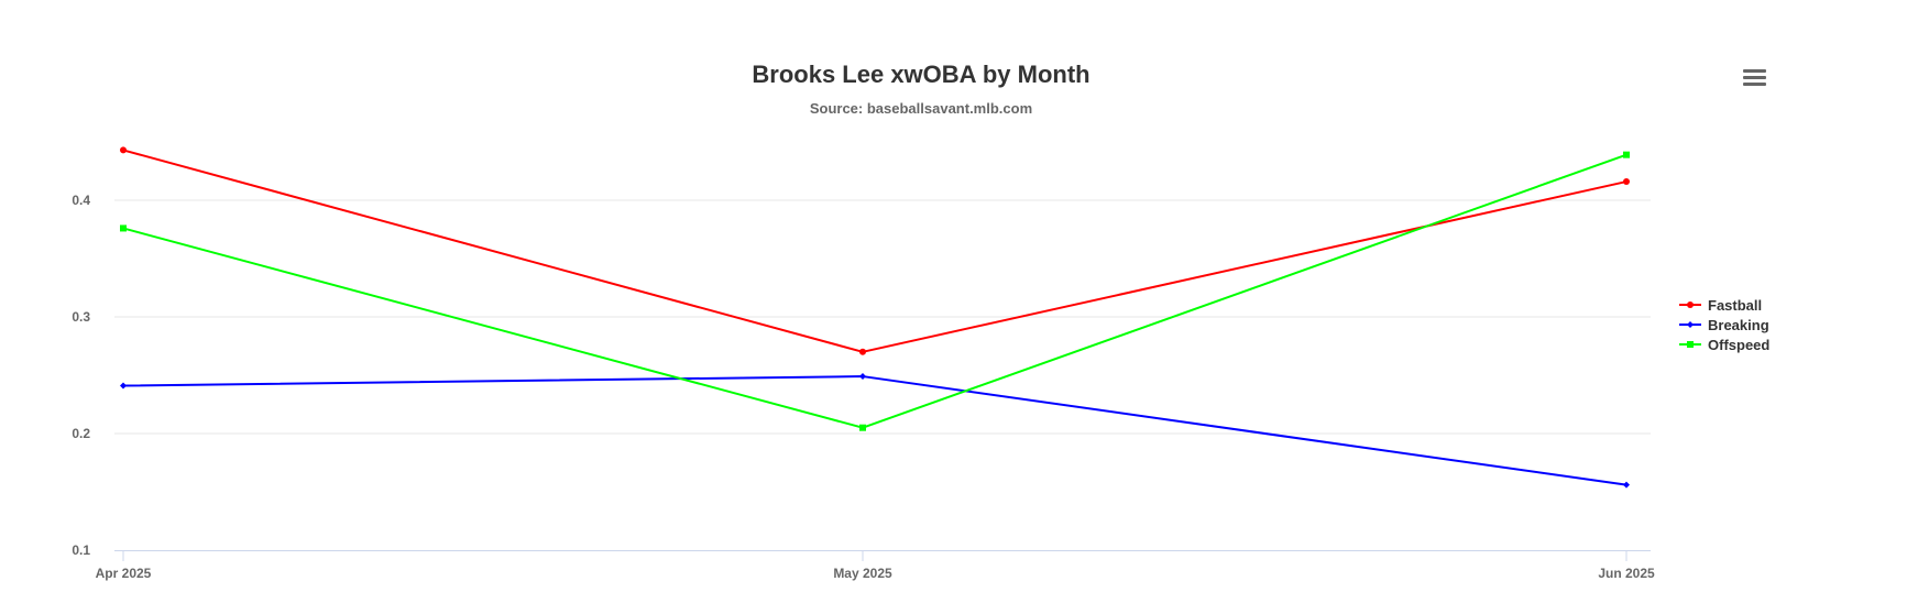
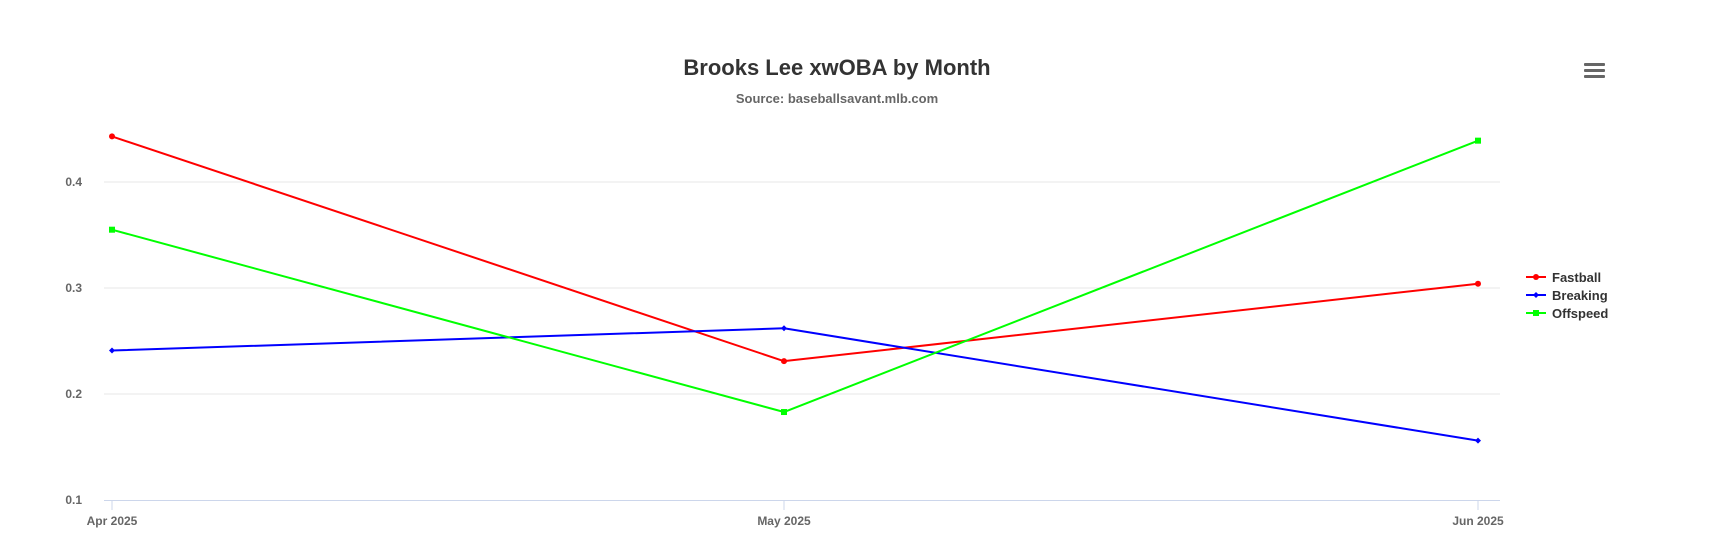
Offspeed/Apr 2025: 0.376 -> 0.355
Fastball/May 2025: 0.270 -> 0.231
Breaking/May 2025: 0.249 -> 0.262
Offspeed/May 2025: 0.205 -> 0.183
Fastball/Jun 2025: 0.416 -> 0.304
